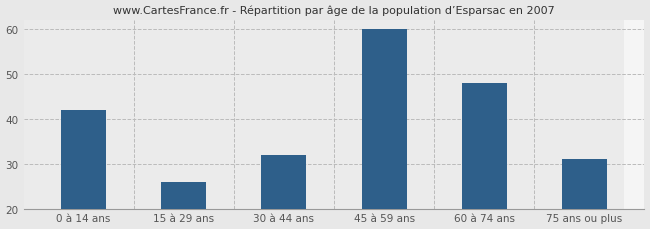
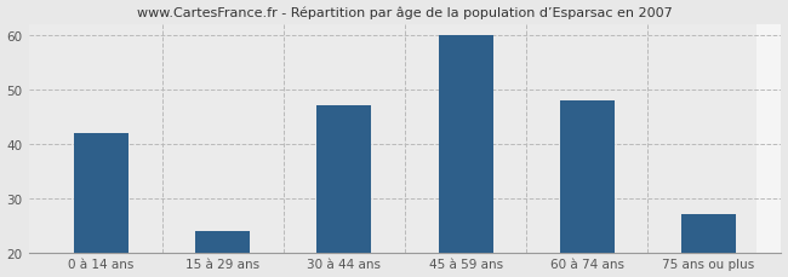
15 à 29 ans: 26 -> 24
30 à 44 ans: 32 -> 47
75 ans ou plus: 31 -> 27
